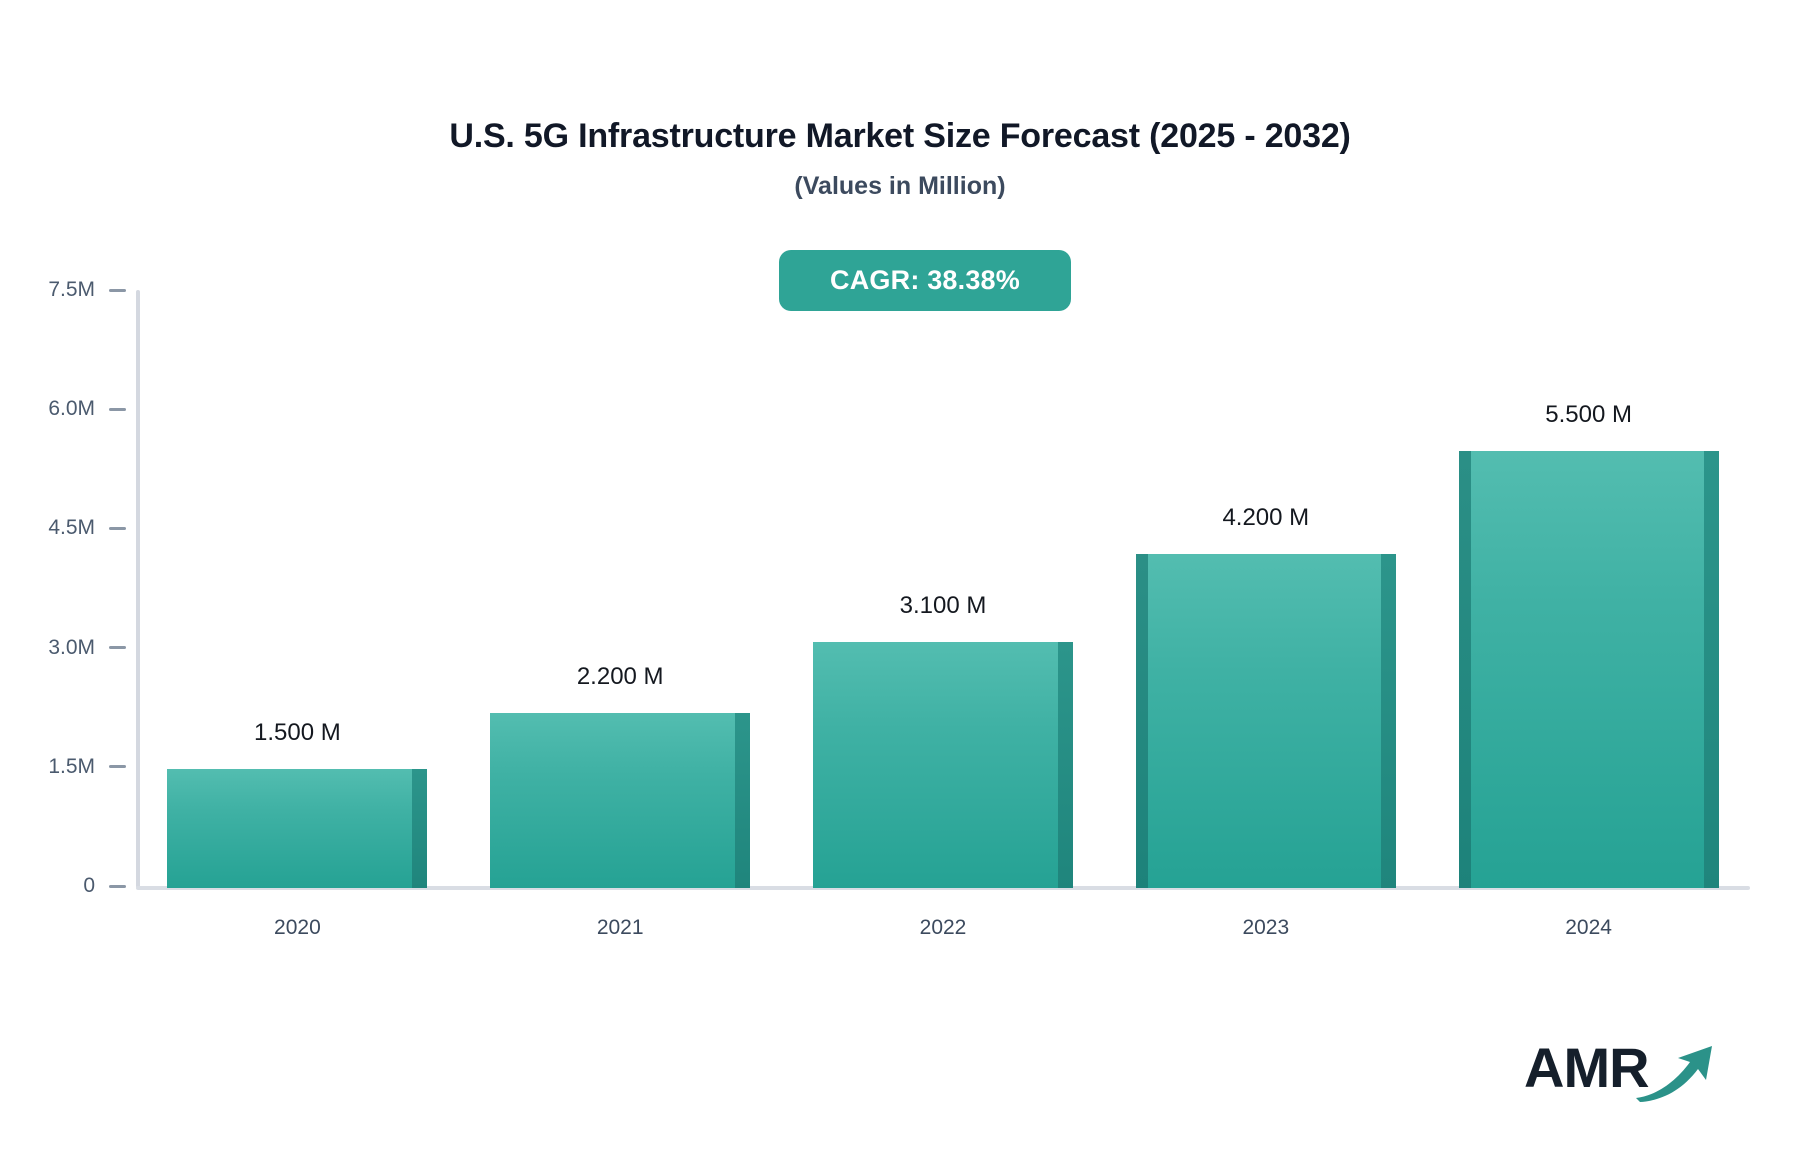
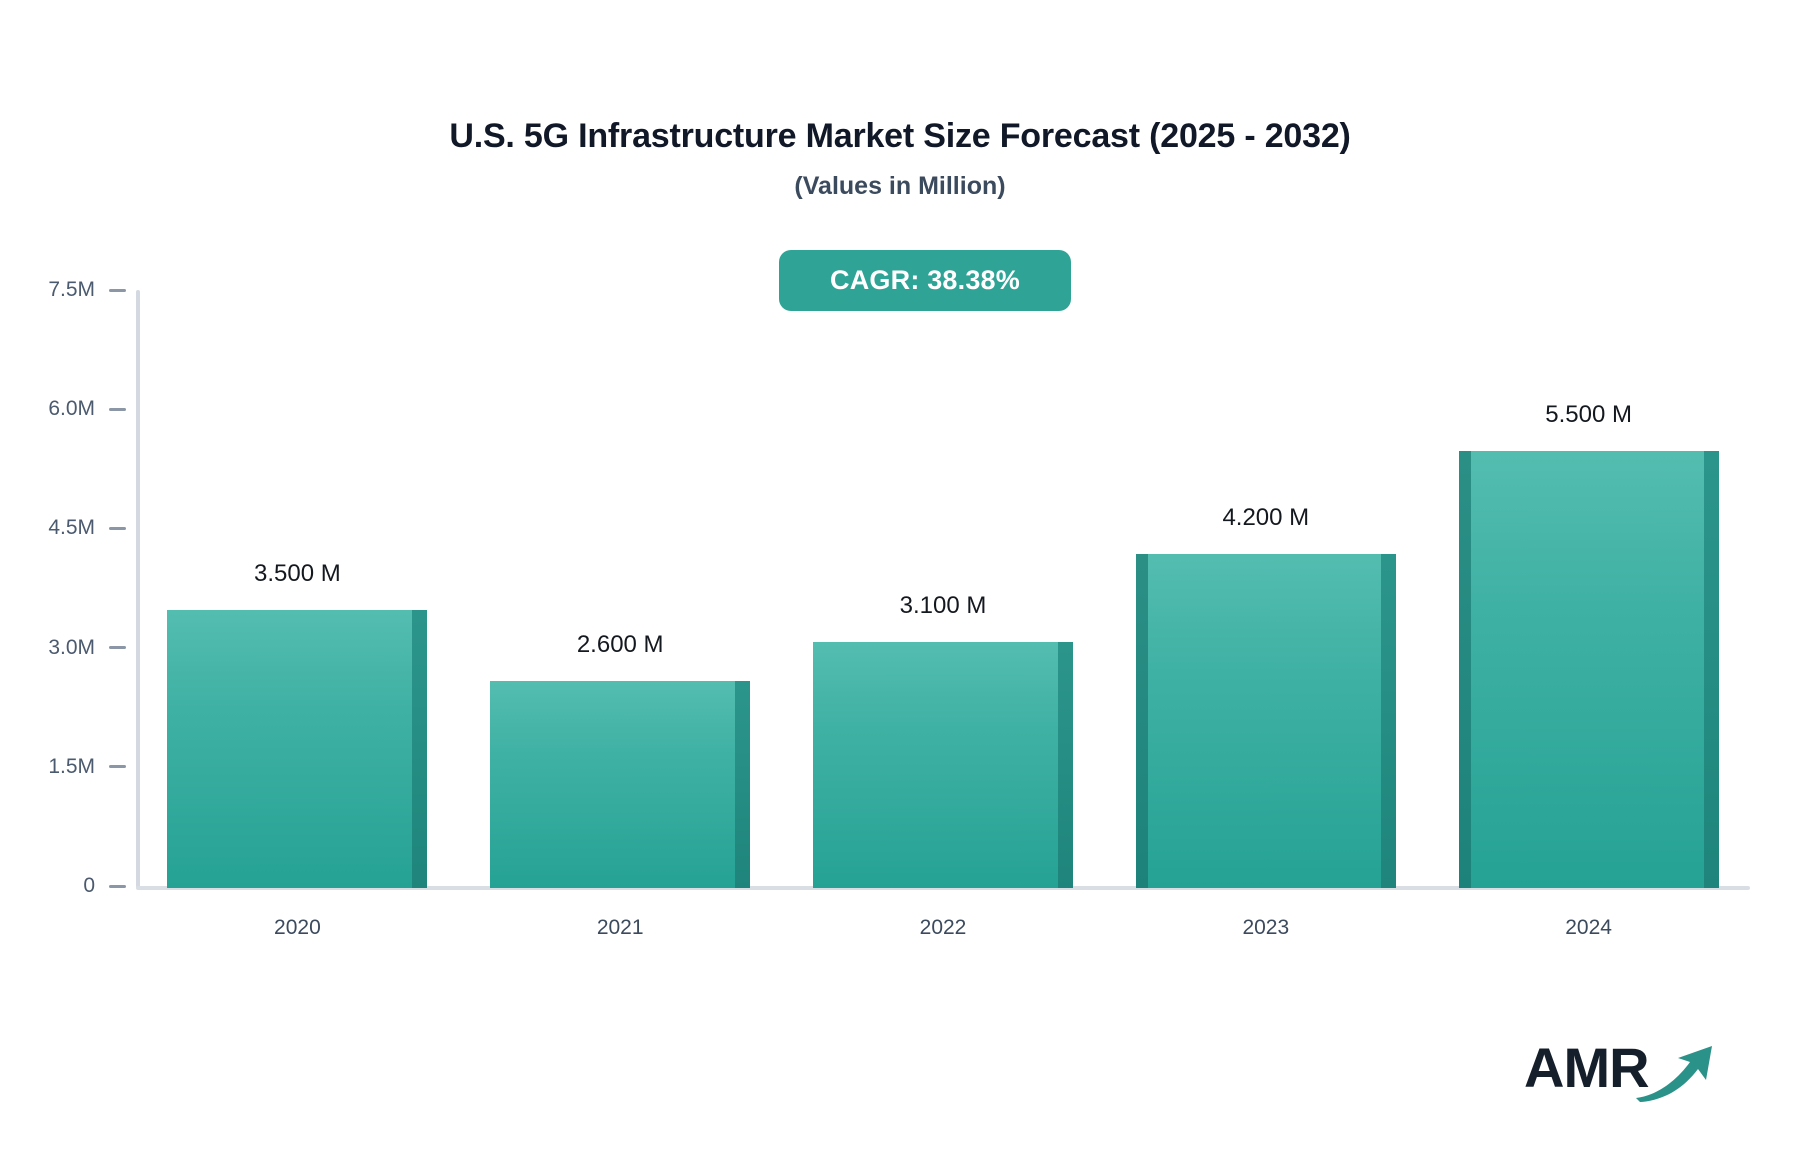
2020: 1.500 -> 3.500
2021: 2.200 -> 2.600
